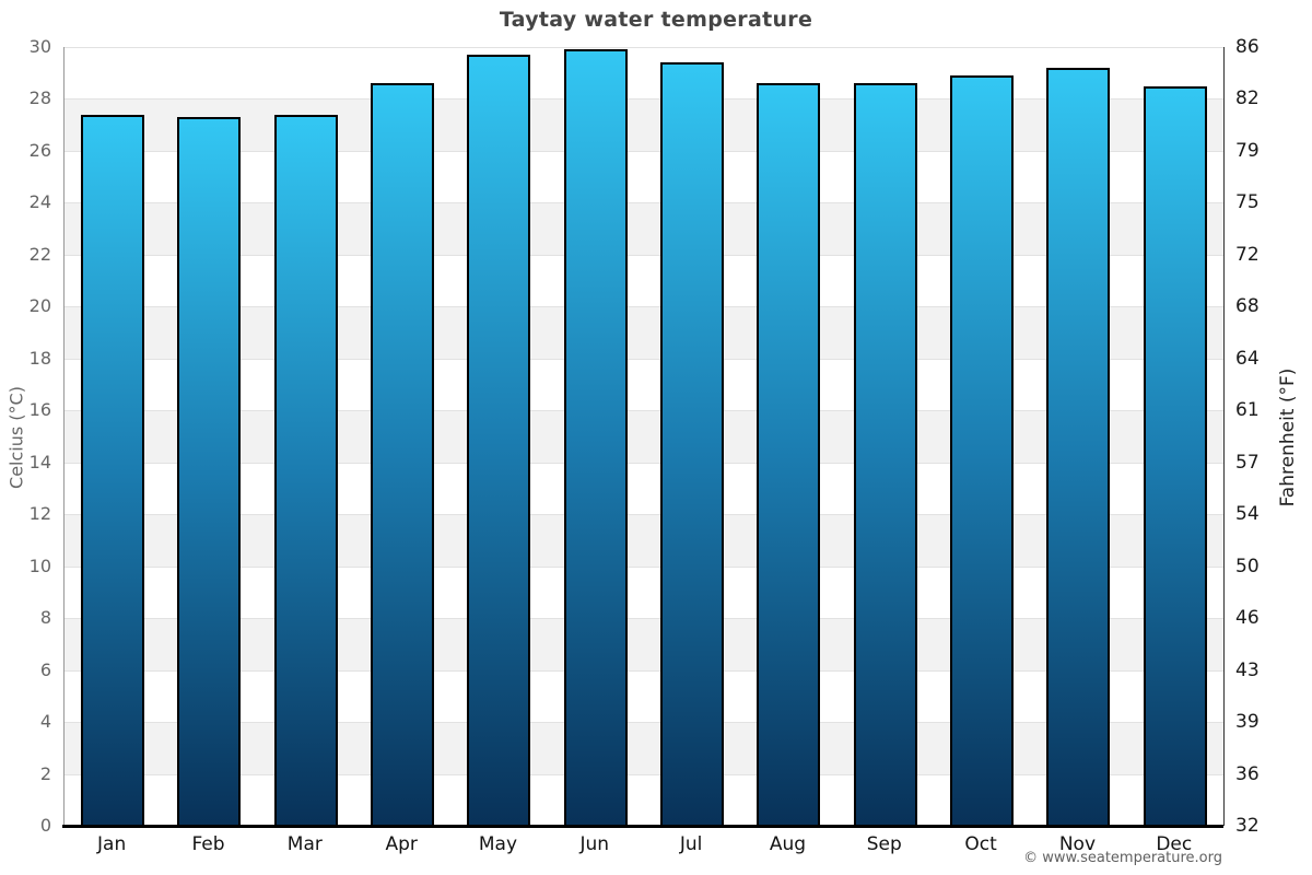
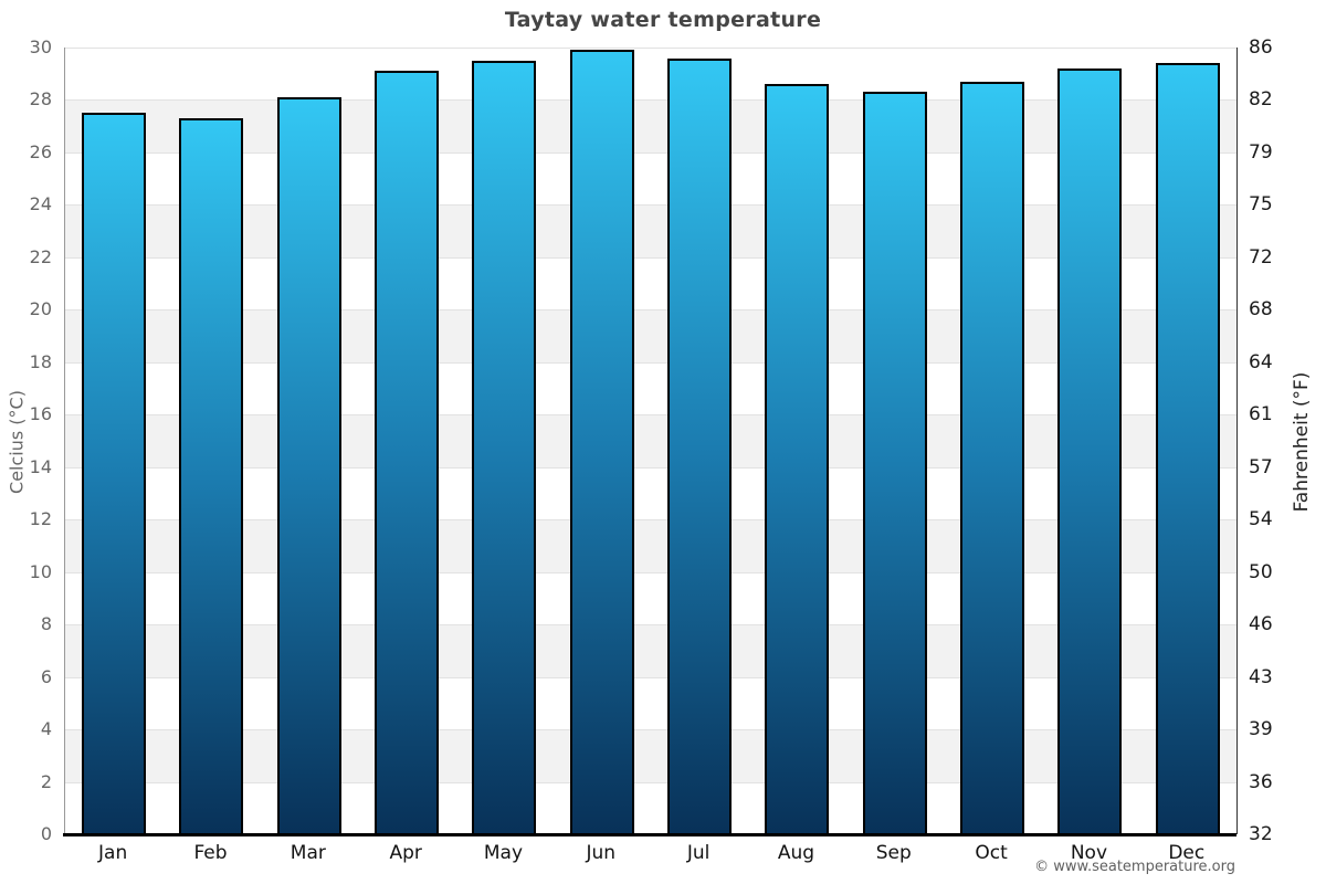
Jan: 27.4 -> 27.5
Mar: 27.4 -> 28.1
Apr: 28.6 -> 29.1
May: 29.7 -> 29.5
Jul: 29.4 -> 29.6
Sep: 28.6 -> 28.3
Oct: 28.9 -> 28.7
Dec: 28.5 -> 29.4
